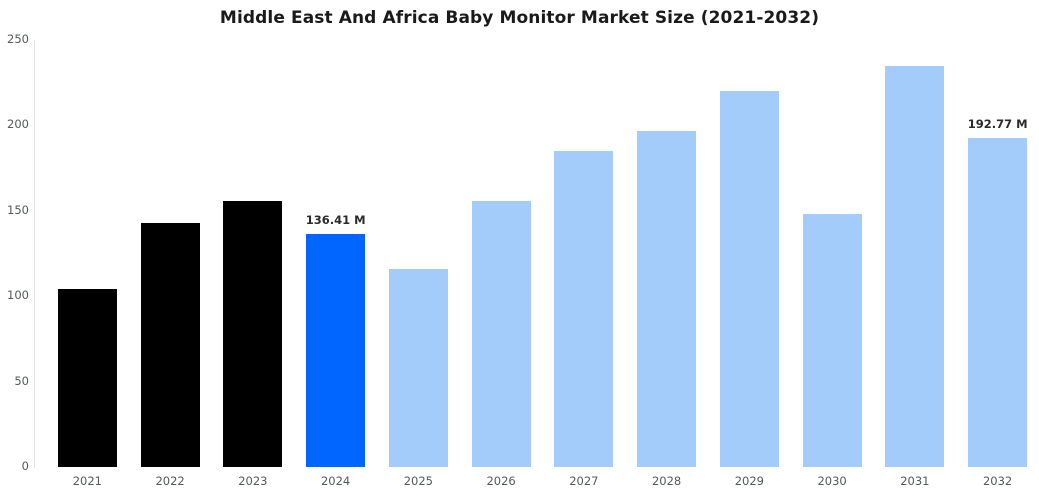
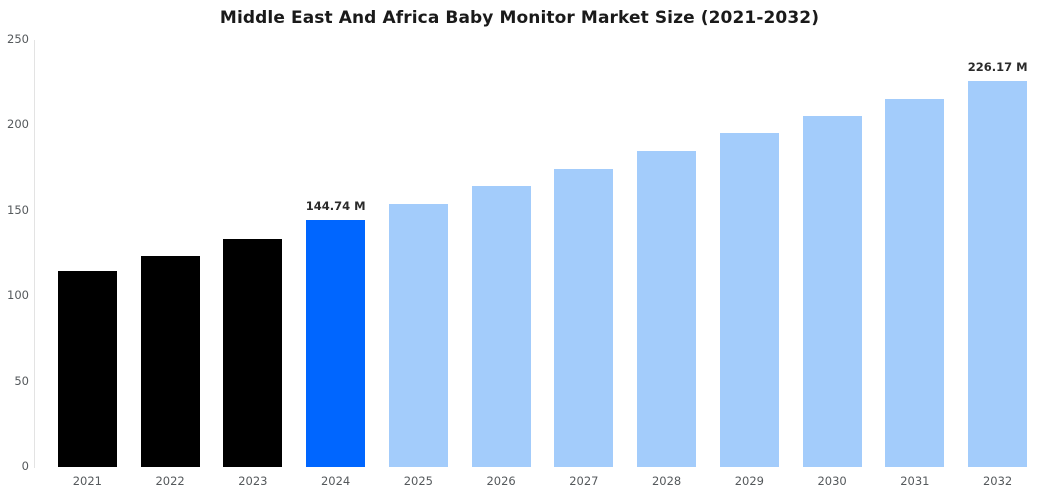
2021: 104 -> 114
2022: 143 -> 124
2023: 156 -> 134
2024: 136.41 -> 144.74
2025: 116 -> 154
2026: 156 -> 164
2027: 185 -> 174
2028: 197 -> 185
2029: 220 -> 196
2030: 148 -> 206
2031: 235 -> 216
2032: 192.77 -> 226.17
